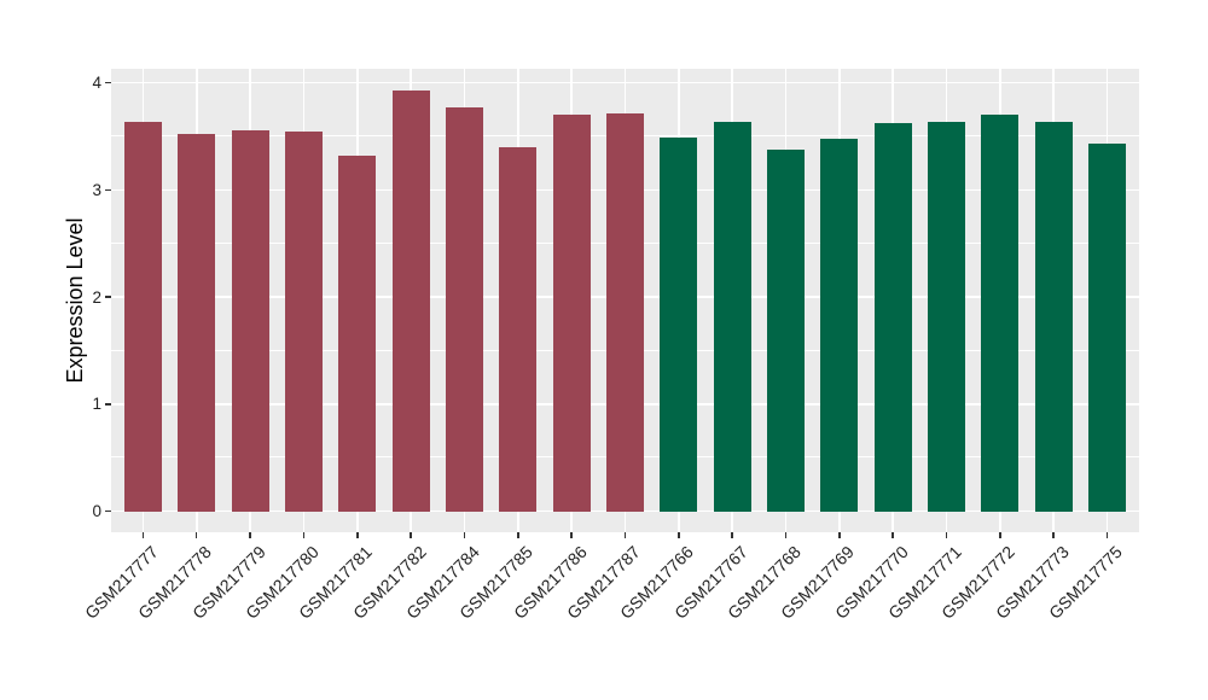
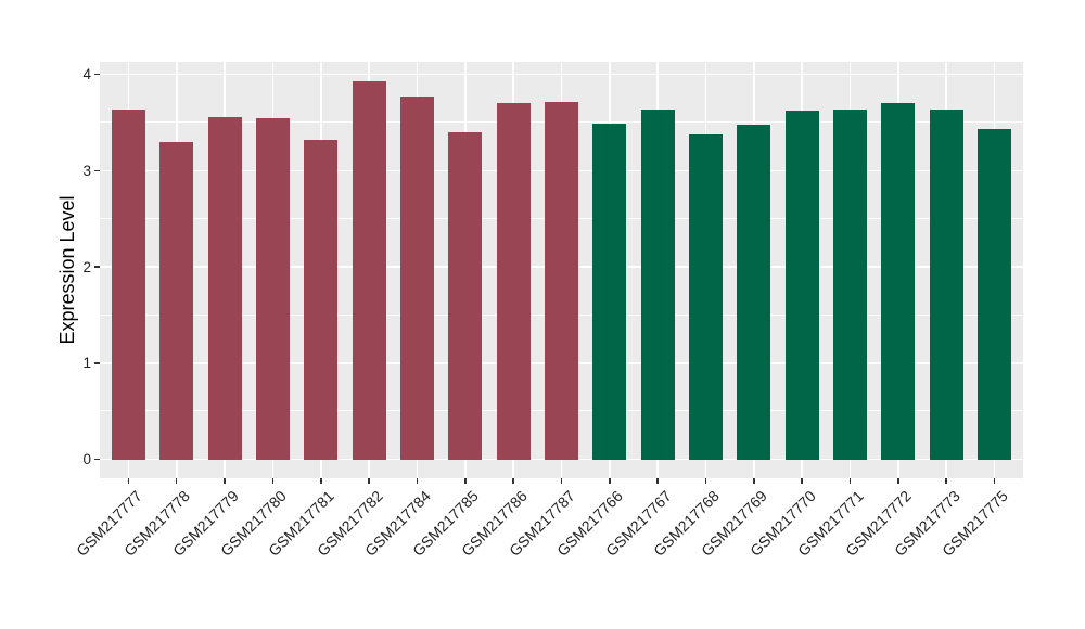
GSM217778: 3.5 -> 3.3
